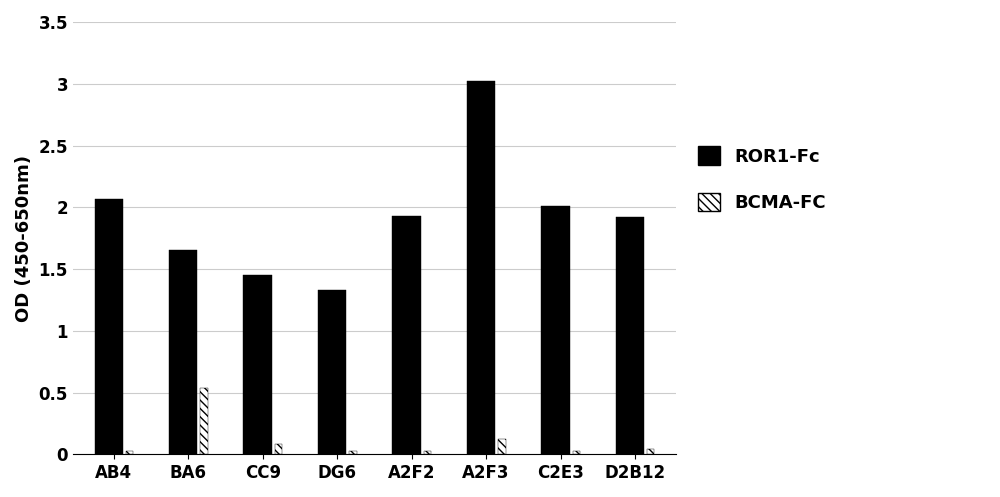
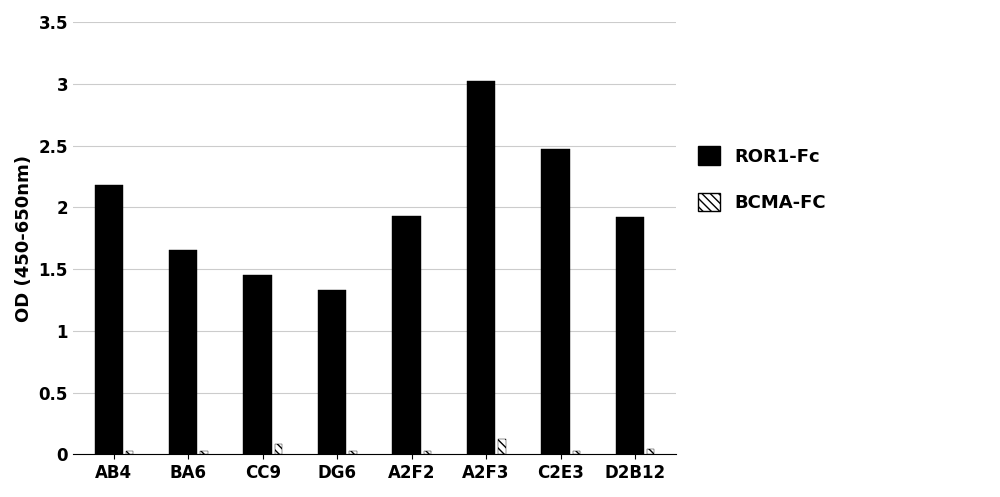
ROR1-Fc/AB4: 2.07 -> 2.18
BCMA-FC/BA6: 0.54 -> 0.03
ROR1-Fc/C2E3: 2.01 -> 2.47
